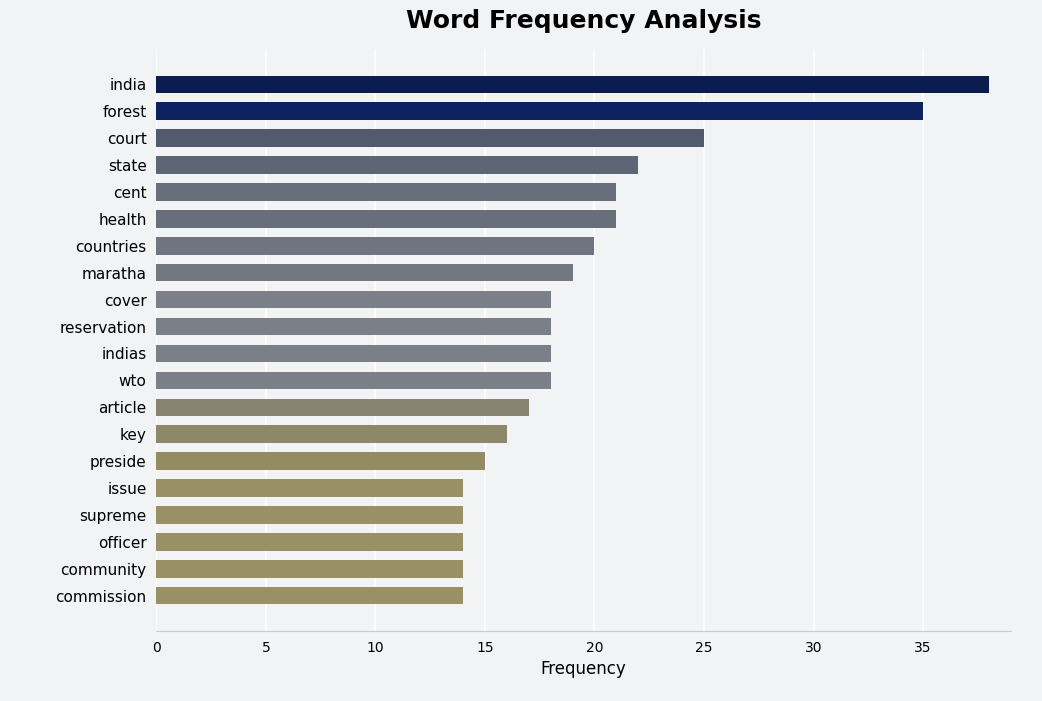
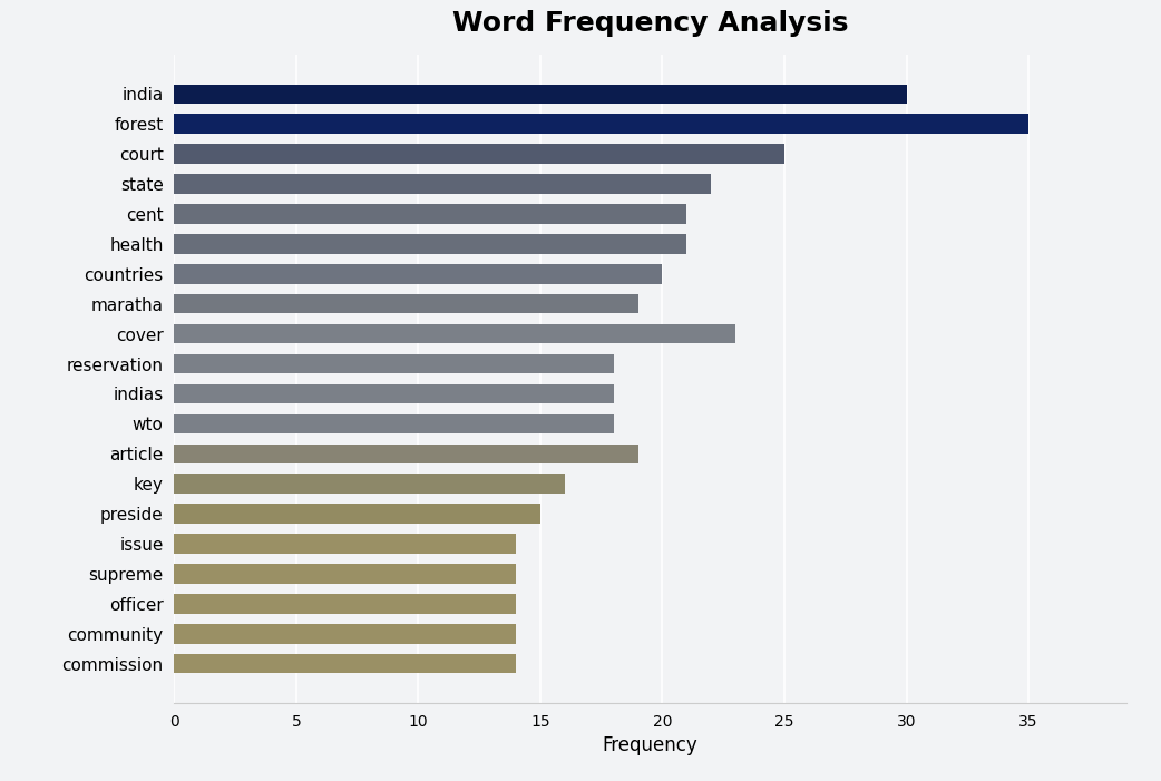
india: 38 -> 30
cover: 18 -> 23
article: 17 -> 19
